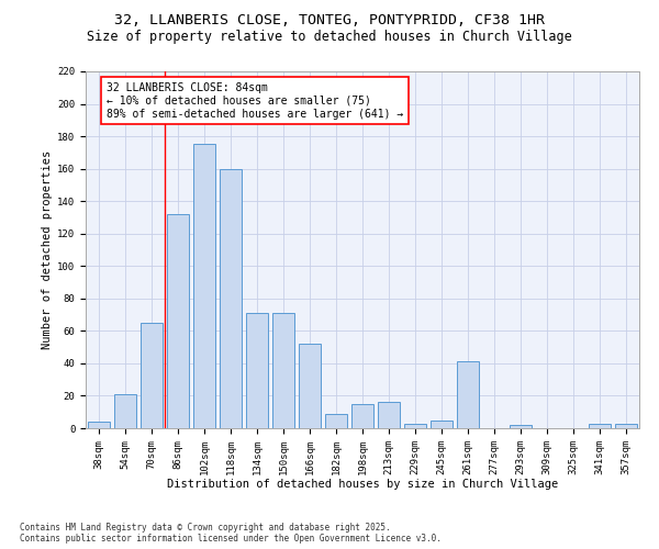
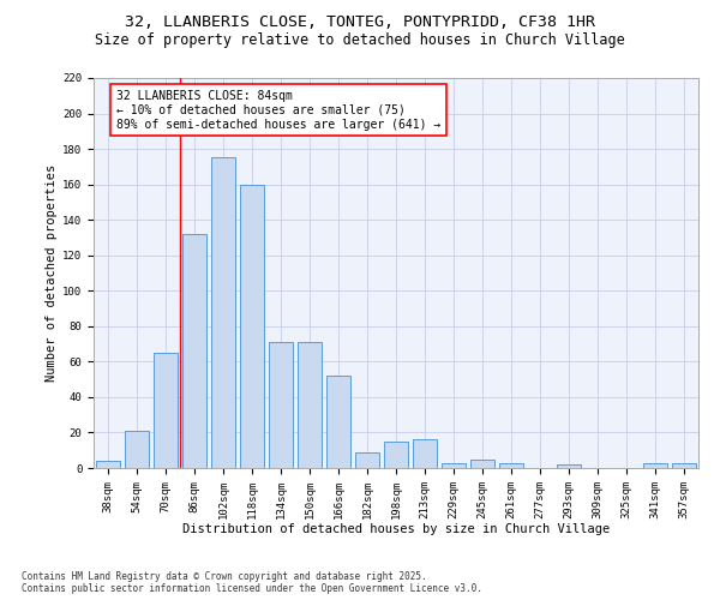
261sqm: 41 -> 3
